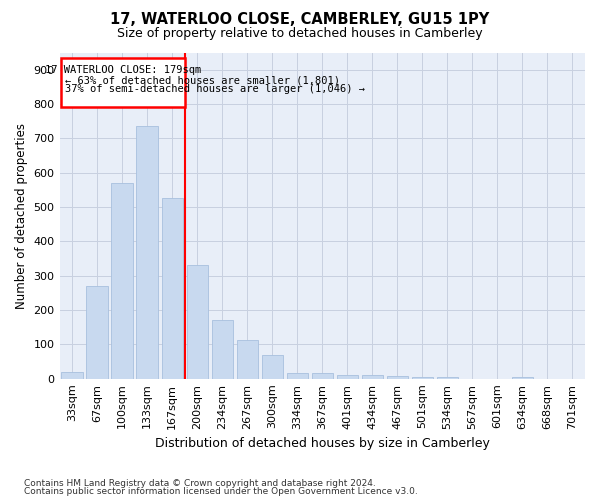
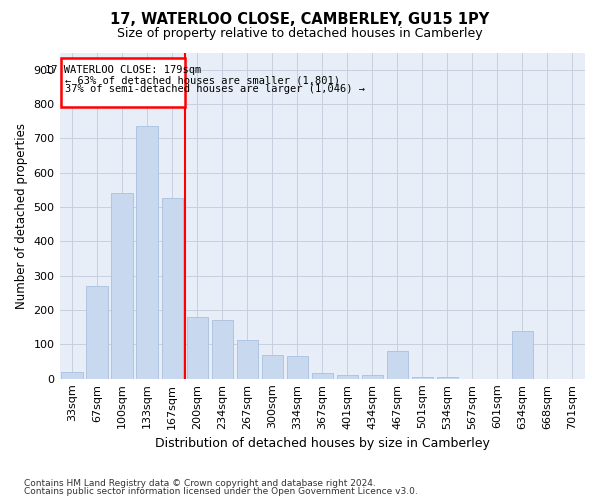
100sqm: 570 -> 540
200sqm: 330 -> 180
334sqm: 18 -> 65
467sqm: 7 -> 80
634sqm: 6 -> 140
